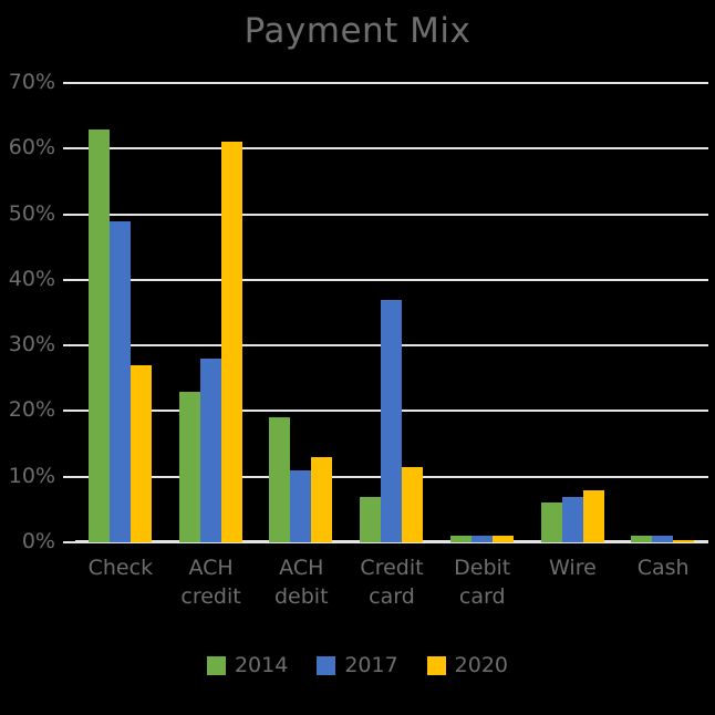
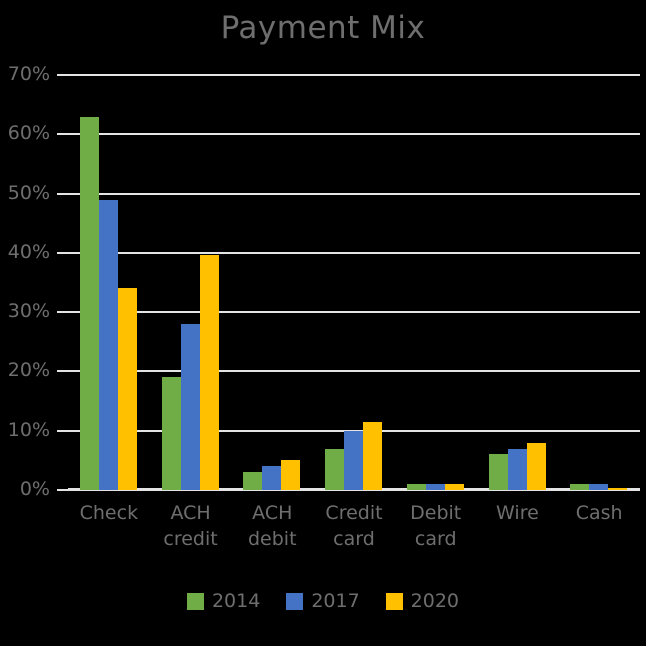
2020/Check: 27% -> 34%
2014/ACH credit: 23% -> 19%
2020/ACH credit: 61% -> 40%
2014/ACH debit: 19% -> 3%
2017/ACH debit: 11% -> 4%
2020/ACH debit: 13% -> 5%
2017/Credit card: 37% -> 10%
